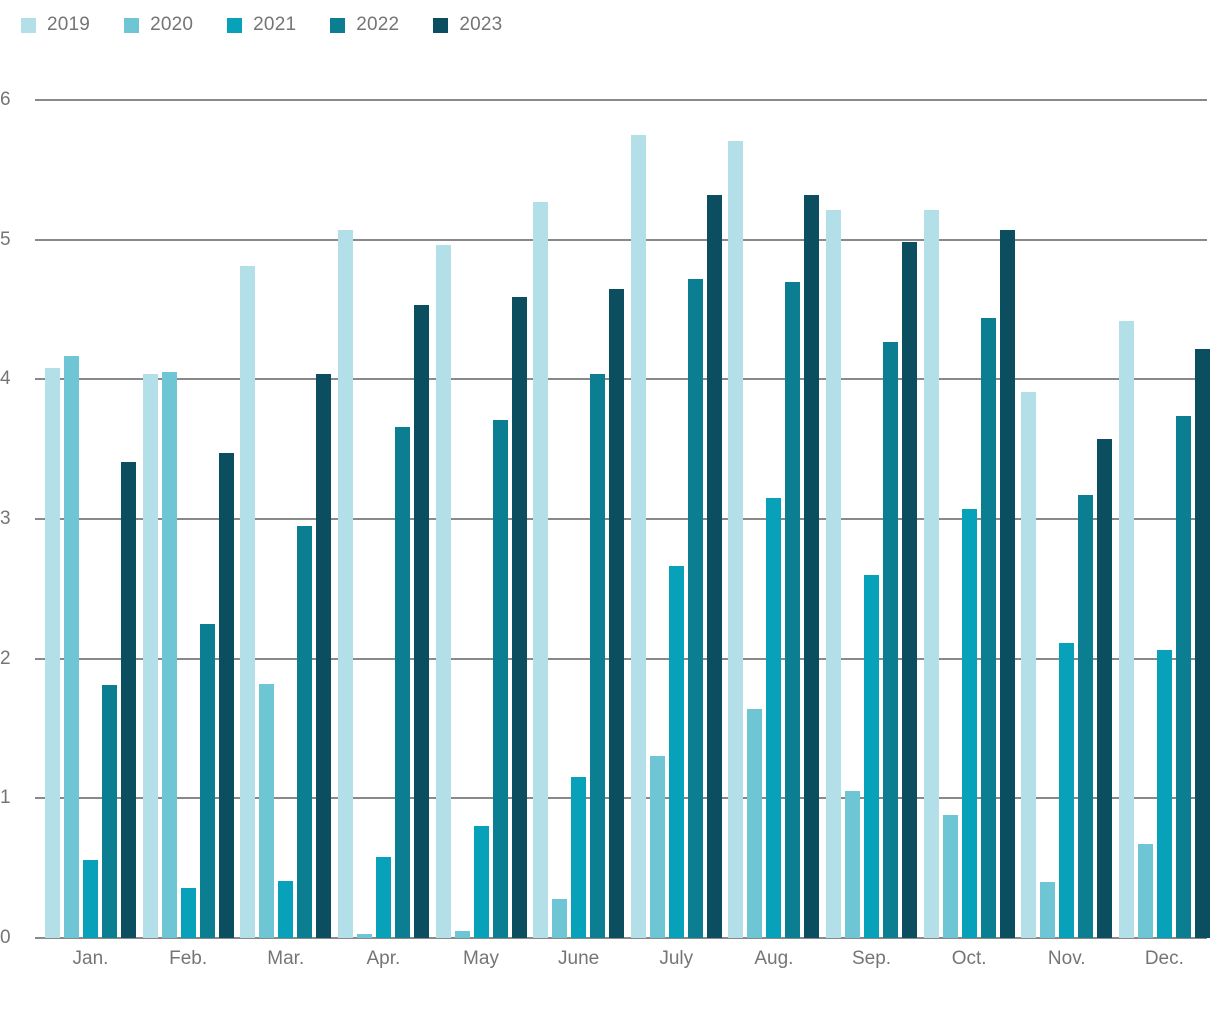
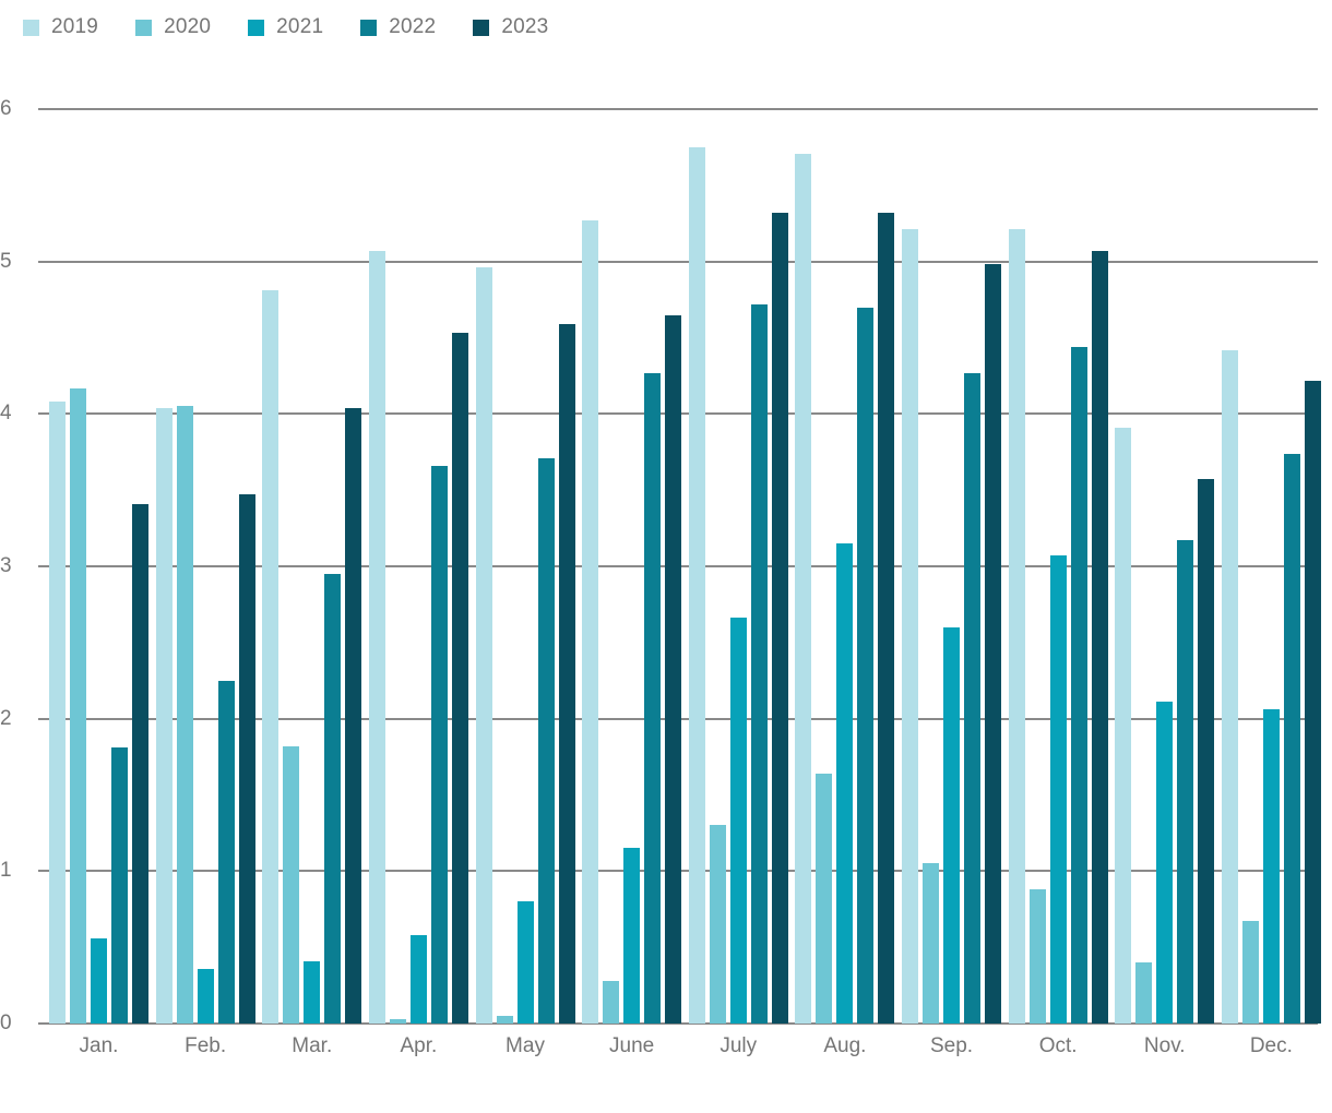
2022/June: 4.04 -> 4.27
